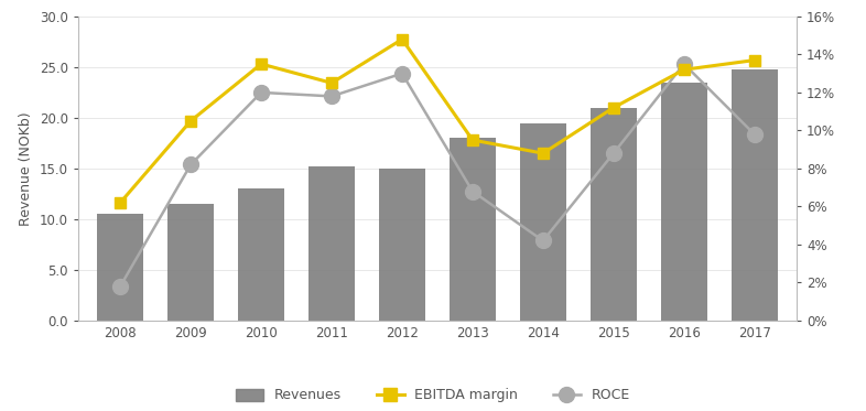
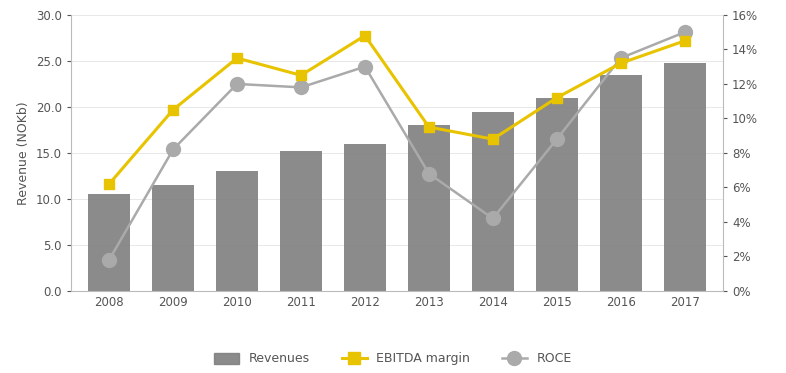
Revenues/2012: 15.0 -> 16.0
EBITDA margin/2017: 13.7% -> 14.5%
ROCE/2017: 9.8% -> 15.0%
